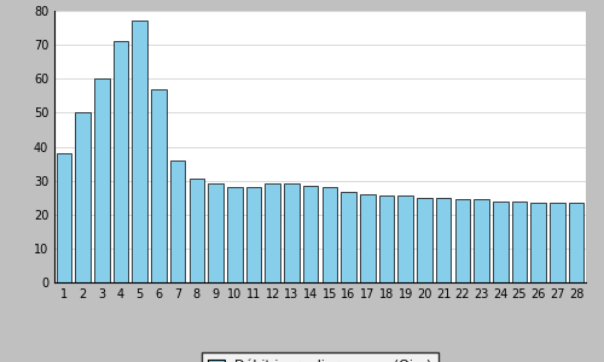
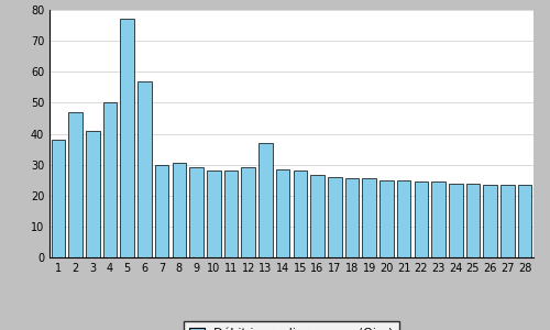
2: 50.0 -> 47.0
3: 60.0 -> 41.0
4: 71.0 -> 50.0
7: 36.0 -> 30.0
13: 29.0 -> 37.0
